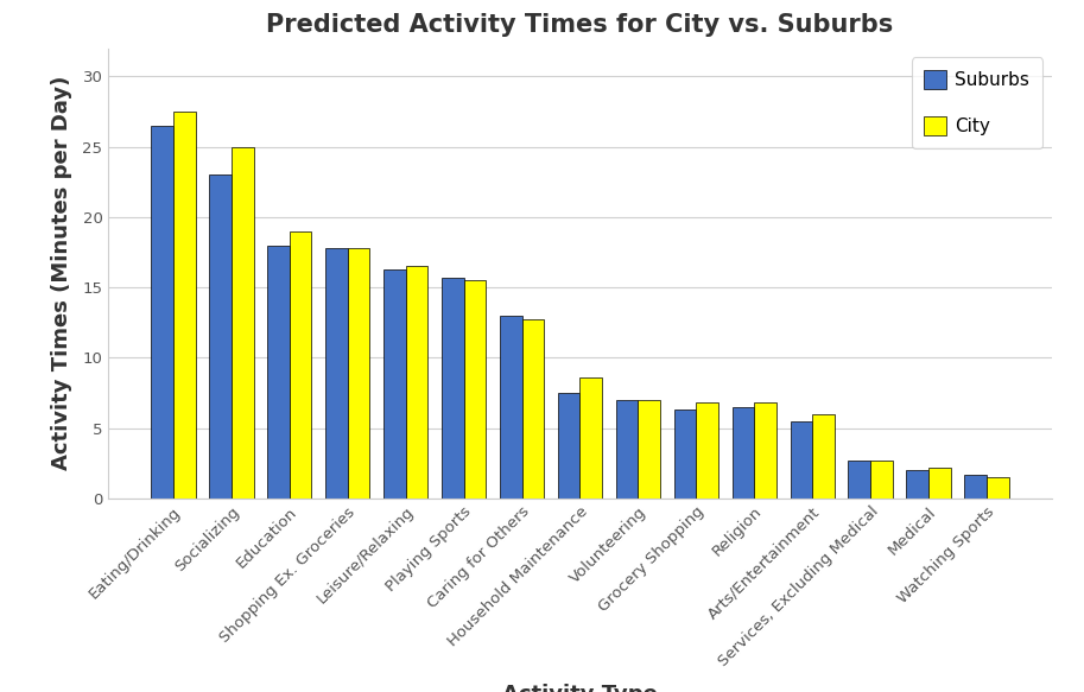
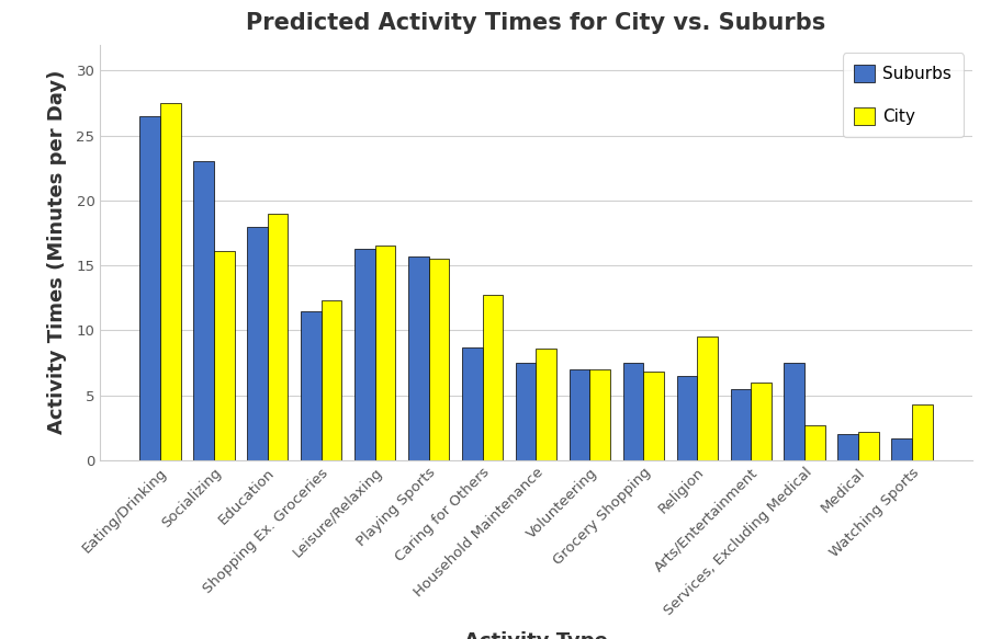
City/Socializing: 25.0 -> 16.1
Suburbs/Shopping Ex. Groceries: 17.8 -> 11.5
City/Shopping Ex. Groceries: 17.8 -> 12.3
Suburbs/Caring for Others: 13.0 -> 8.7
Suburbs/Grocery Shopping: 6.3 -> 7.5
City/Religion: 6.8 -> 9.5
Suburbs/Services, Excluding Medical: 2.7 -> 7.5
City/Watching Sports: 1.5 -> 4.3
